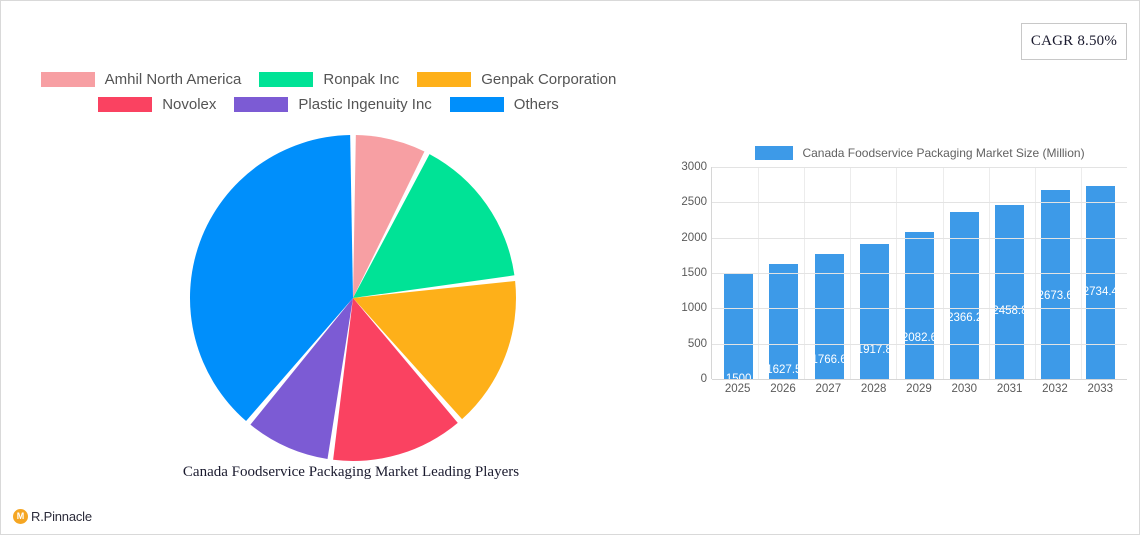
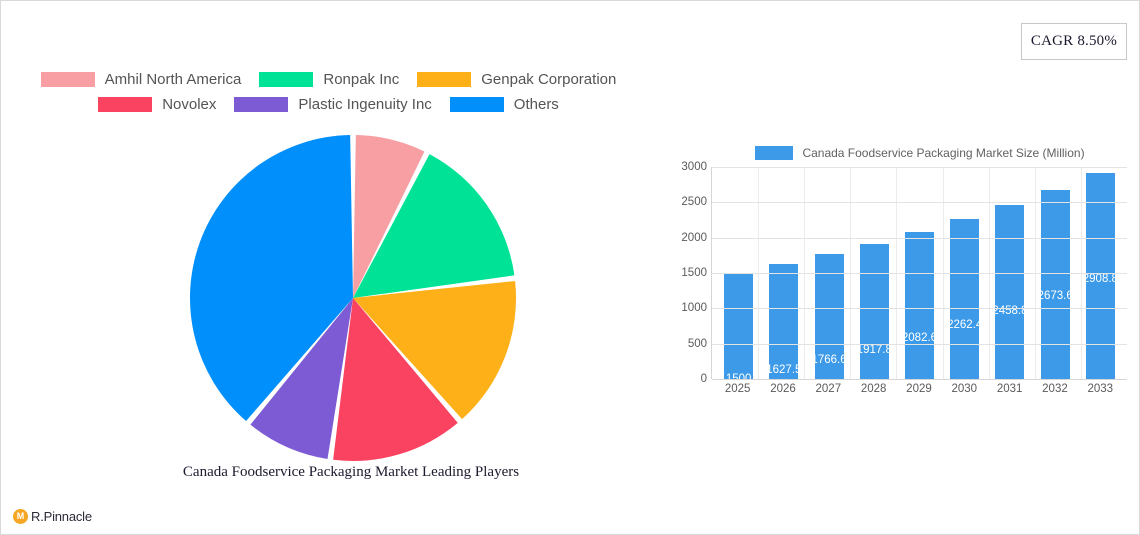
2030: 2366.2 -> 2262.4
2033: 2734.4 -> 2908.8
